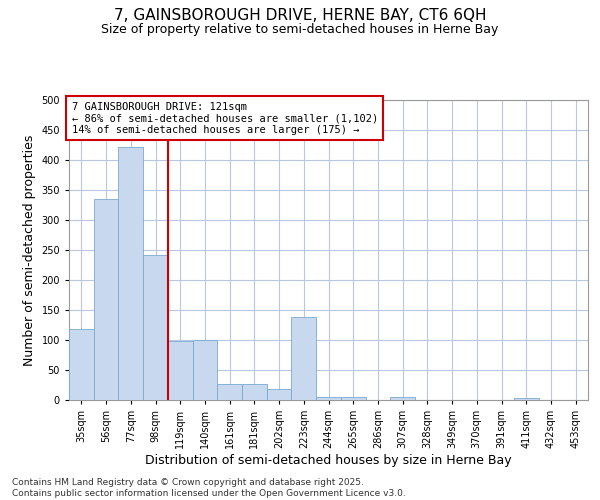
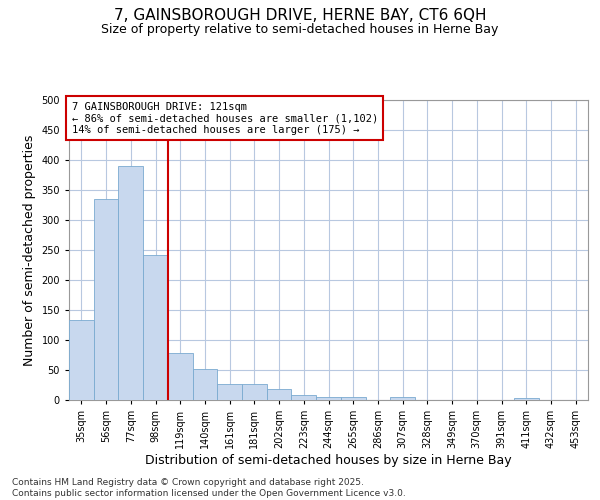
35sqm: 118 -> 133
77sqm: 422 -> 390
119sqm: 98 -> 79
140sqm: 100 -> 51
223sqm: 138 -> 9
